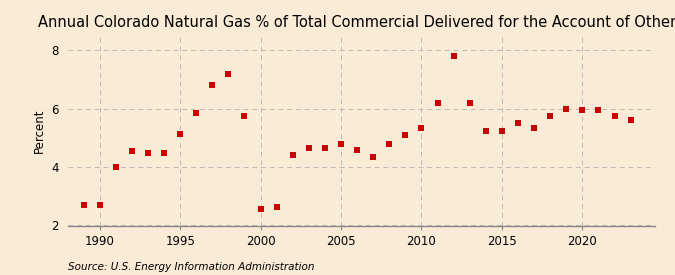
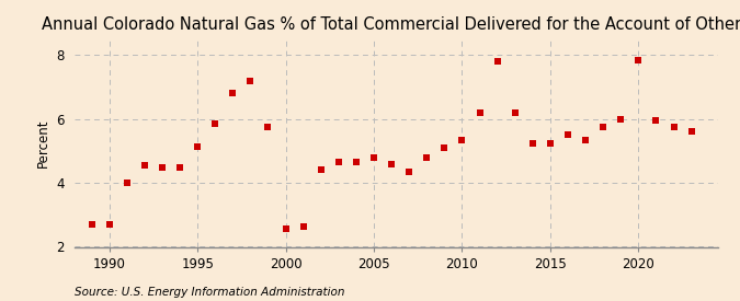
2020: 5.95 -> 7.85
